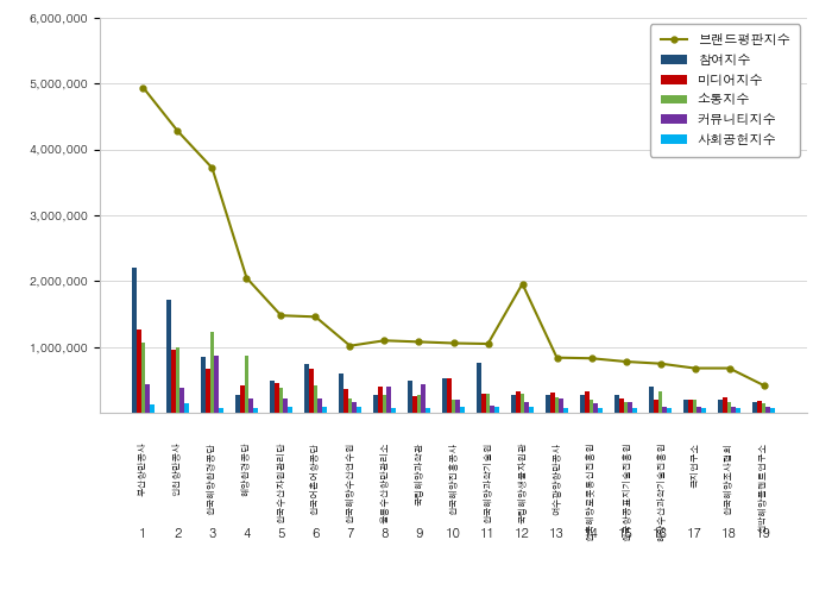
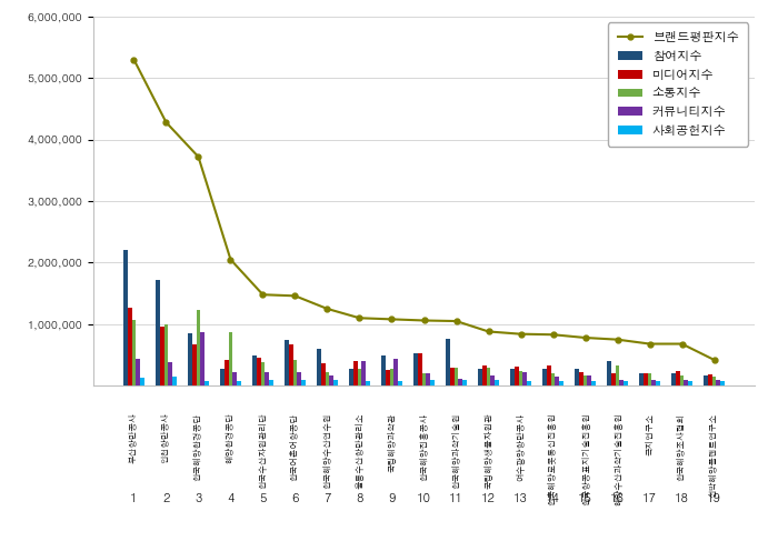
브랜드평판지수/1: 4,940,000 -> 5,300,000
브랜드평판지수/7: 1,020,000 -> 1,250,000
브랜드평판지수/12: 1,960,000 -> 880,000
